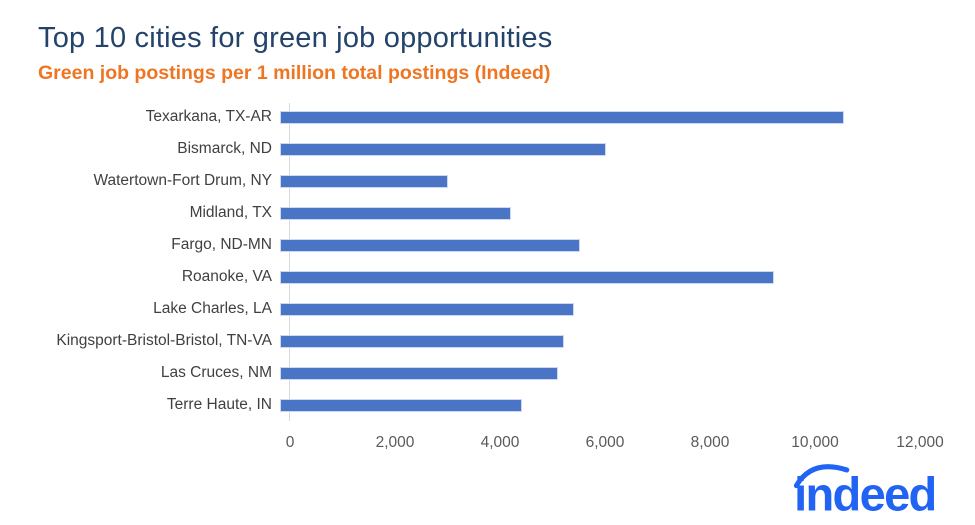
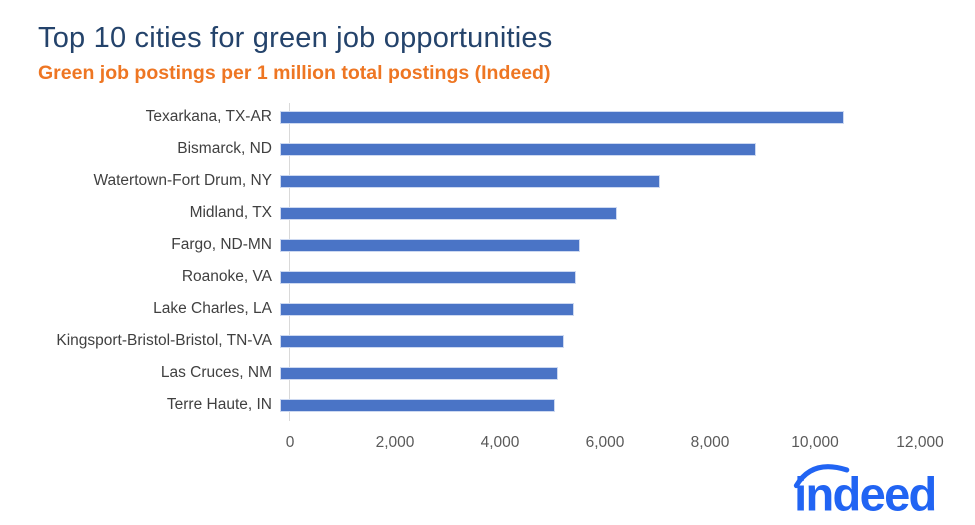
Bismarck, ND: 6200 -> 9100
Watertown-Fort Drum, NY: 3200 -> 7200
Midland, TX: 4400 -> 6400
Roanoke, VA: 9400 -> 5600
Terre Haute, IN: 4600 -> 5200
